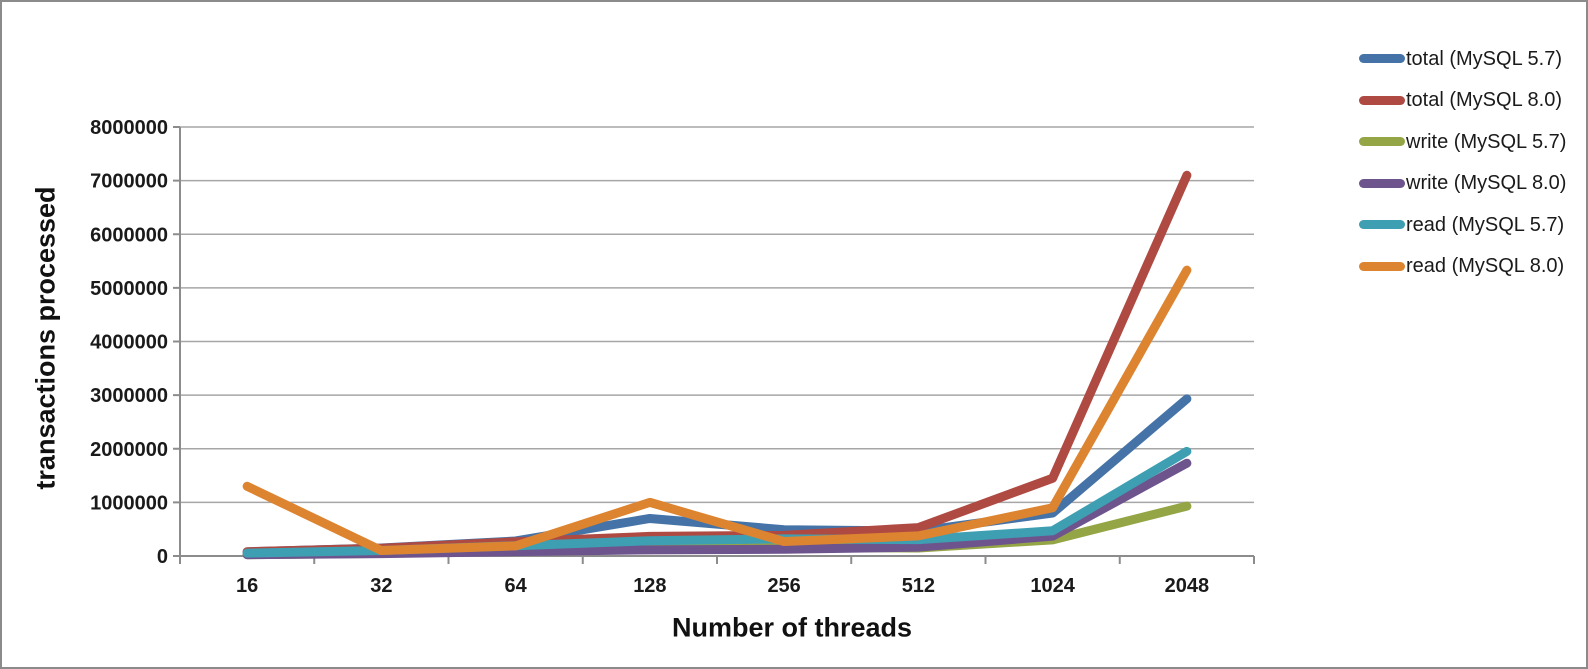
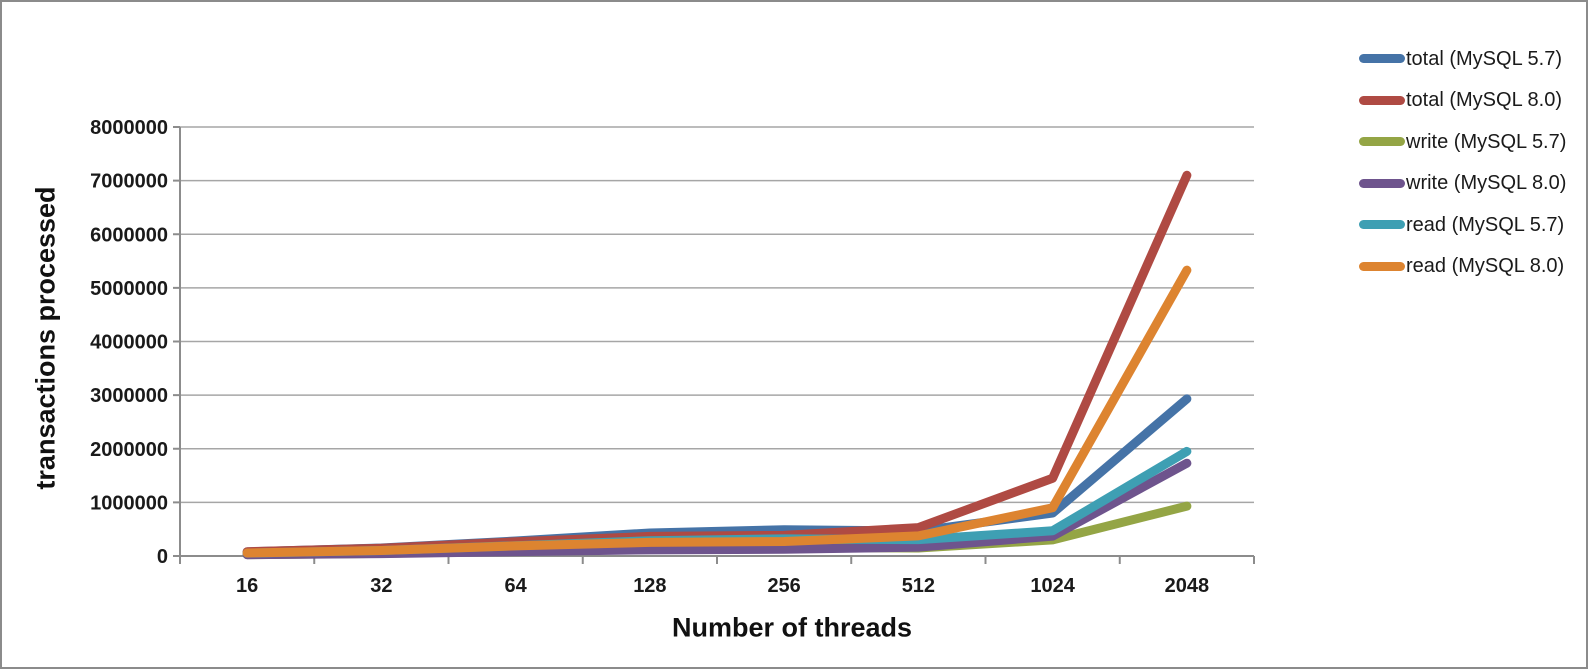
read (MySQL 8.0)/16: 1300000 -> 100000
total (MySQL 5.7)/128: 700000 -> 400000
read (MySQL 8.0)/128: 1000000 -> 300000
